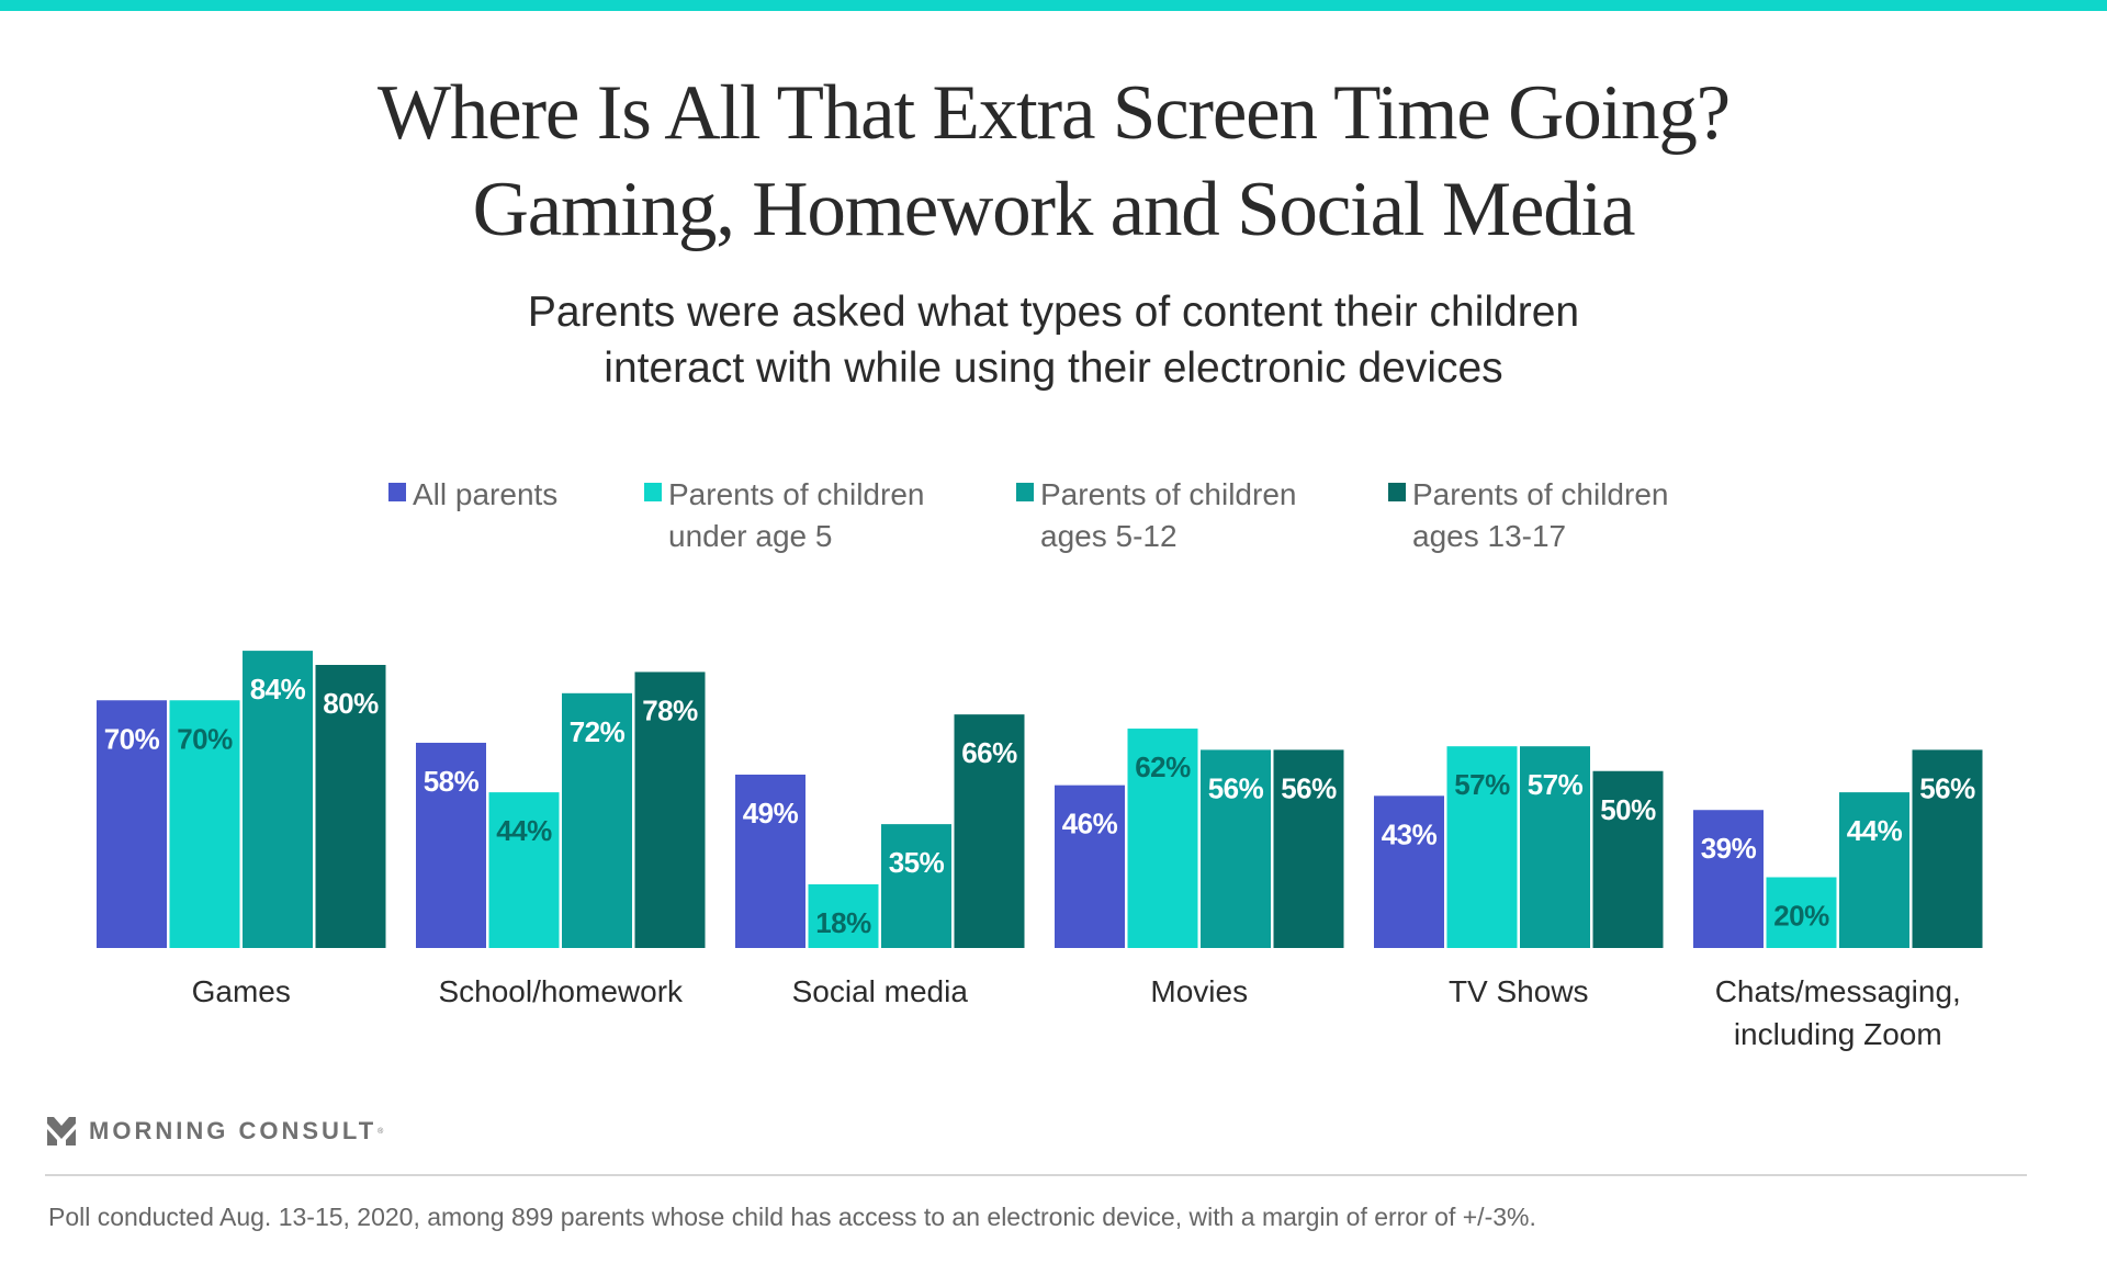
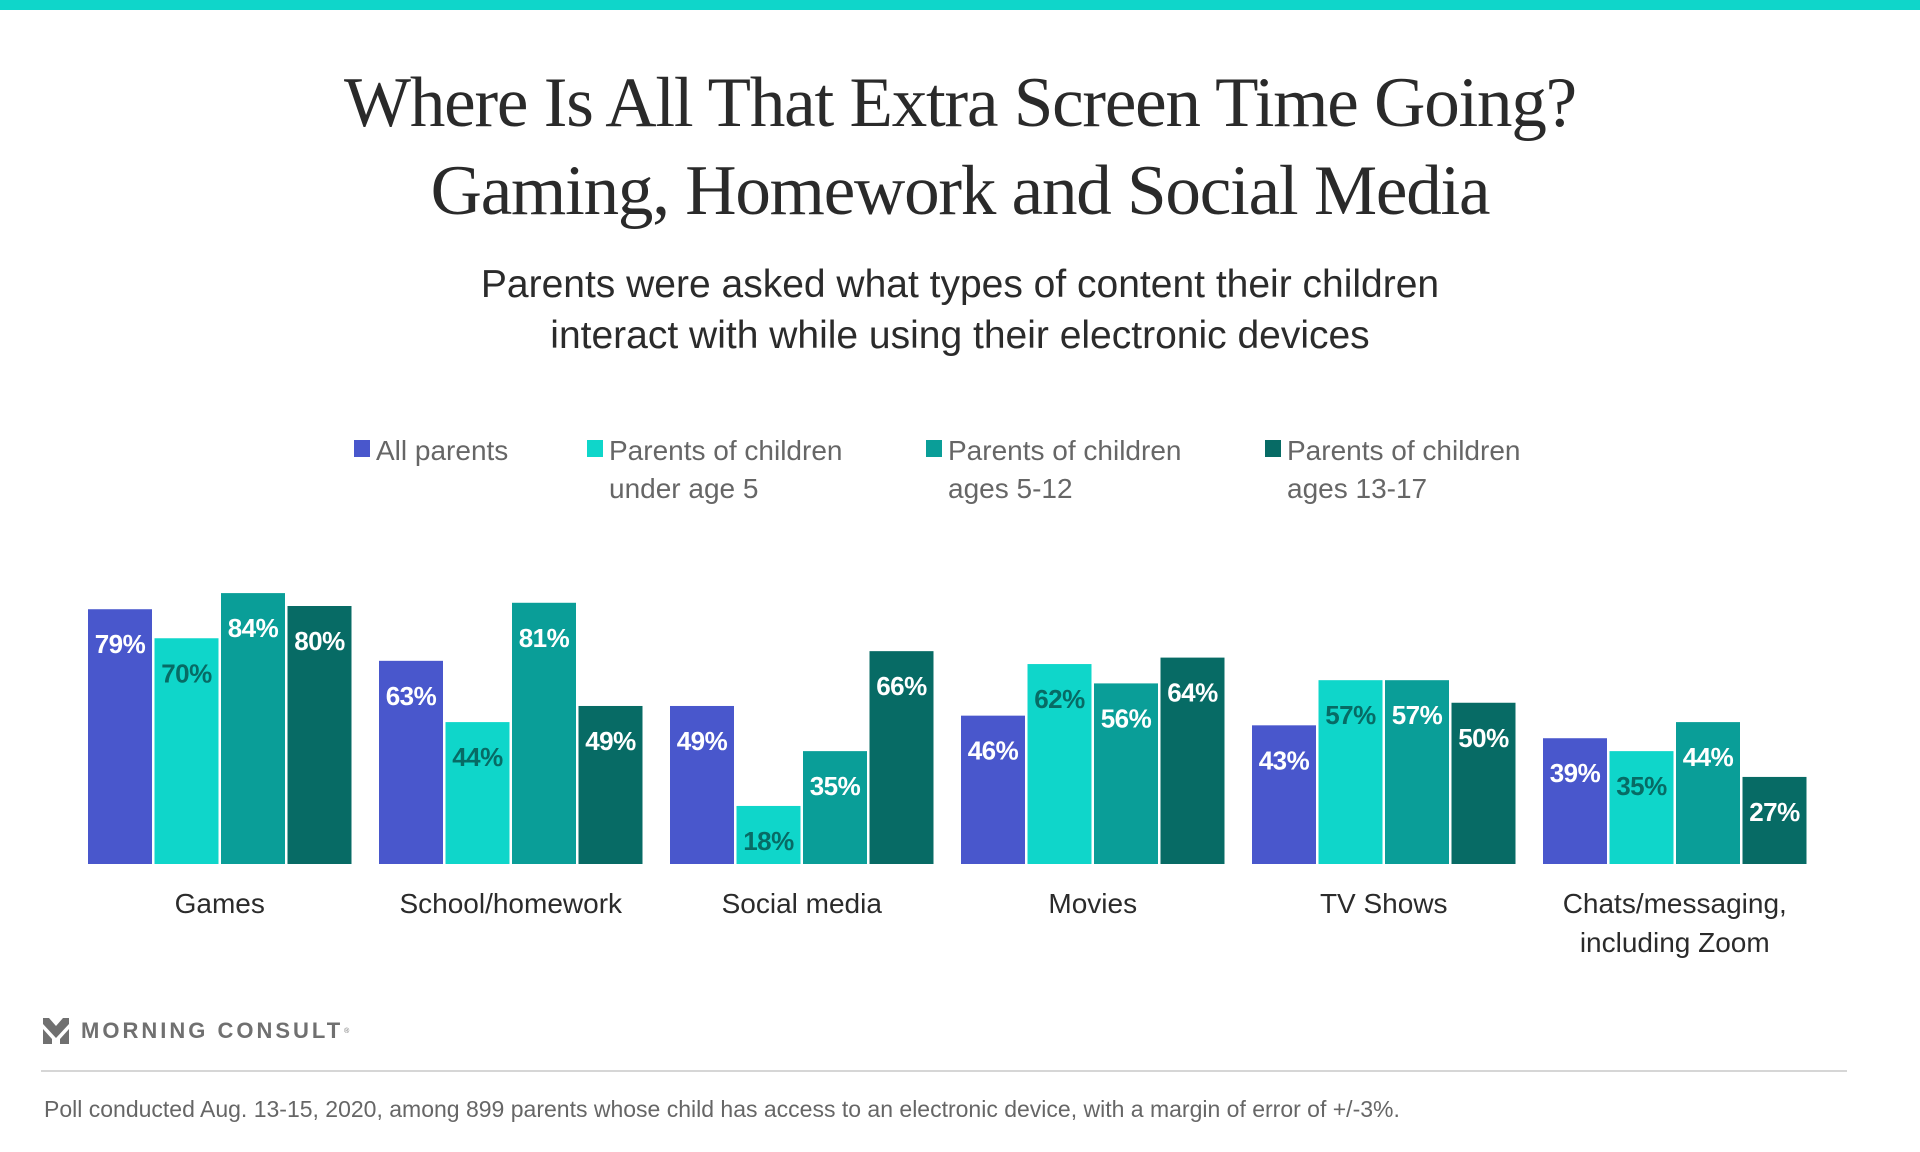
All parents/Games: 70% -> 79%
All parents/School/homework: 58% -> 63%
Parents of children ages 5-12/School/homework: 72% -> 81%
Parents of children ages 13-17/School/homework: 78% -> 49%
Parents of children ages 13-17/Movies: 56% -> 64%
Parents of children under age 5/Chats/messaging, including Zoom: 20% -> 35%
Parents of children ages 13-17/Chats/messaging, including Zoom: 56% -> 27%
